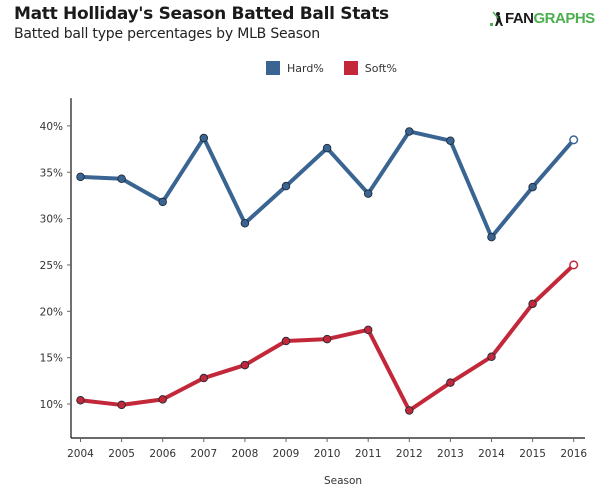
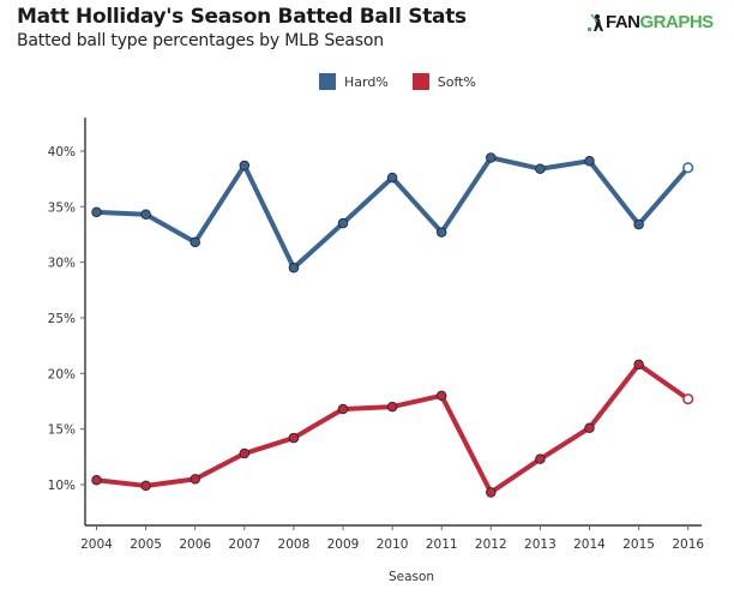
Hard%/2014: 28% -> 39%
Soft%/2016: 25% -> 18%
